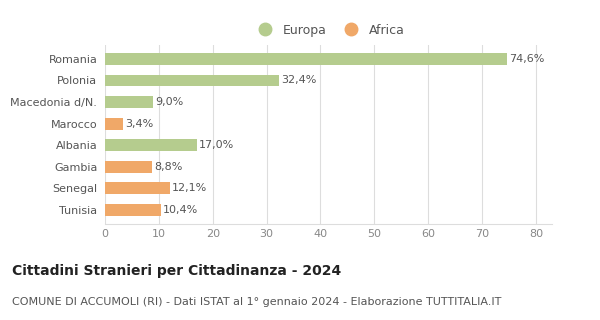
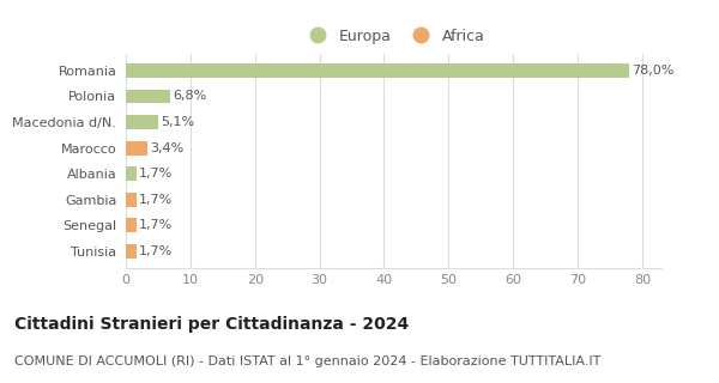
Romania: 74,6% -> 78,0%
Polonia: 32,4% -> 6,8%
Macedonia d/N.: 9,0% -> 5,1%
Albania: 17,0% -> 1,7%
Gambia: 8,8% -> 1,7%
Senegal: 12,1% -> 1,7%
Tunisia: 10,4% -> 1,7%
